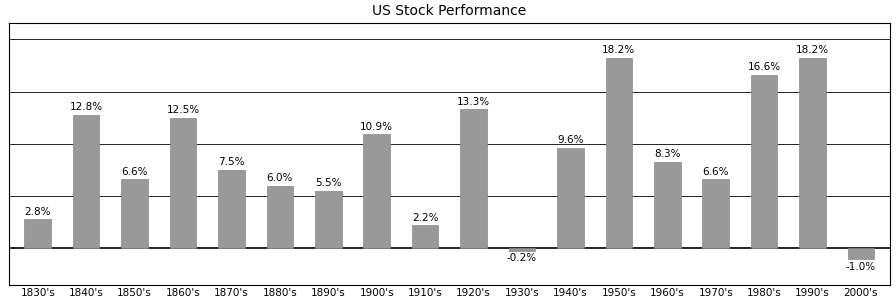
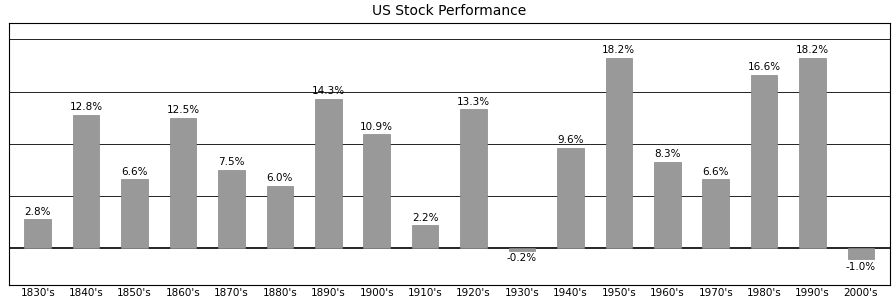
1890's: 5.5% -> 14.3%
